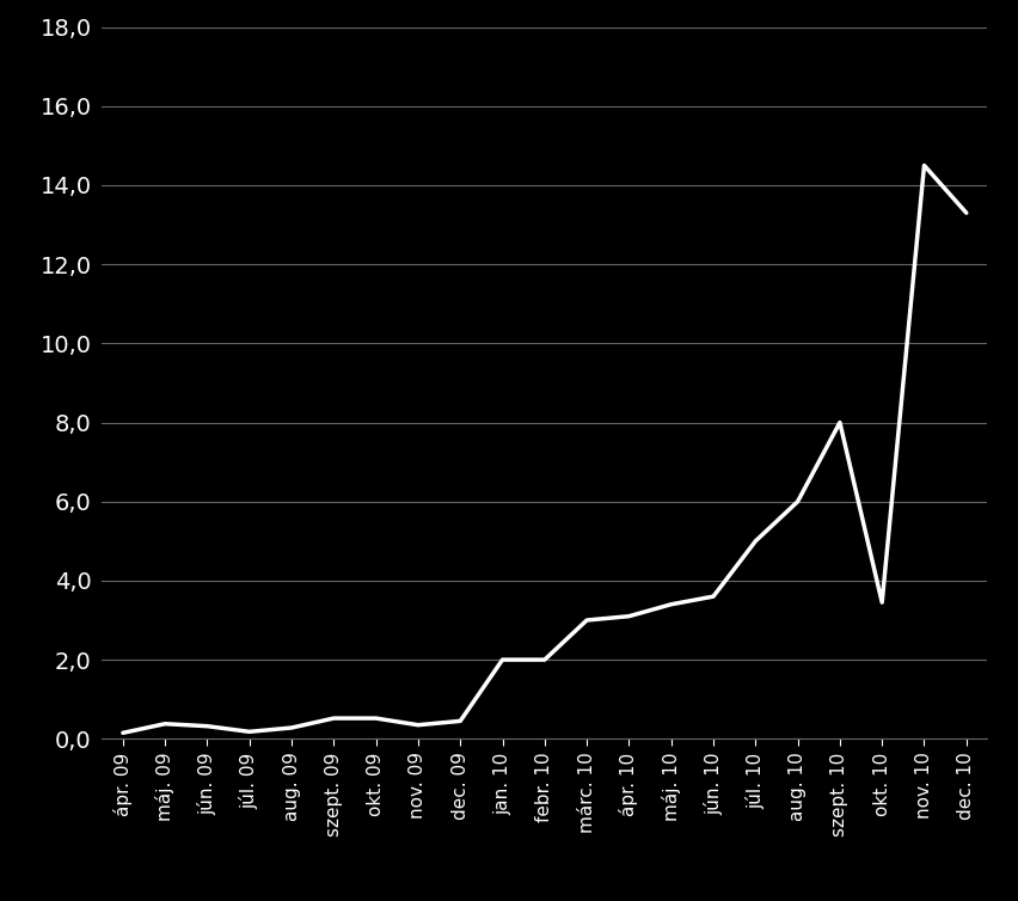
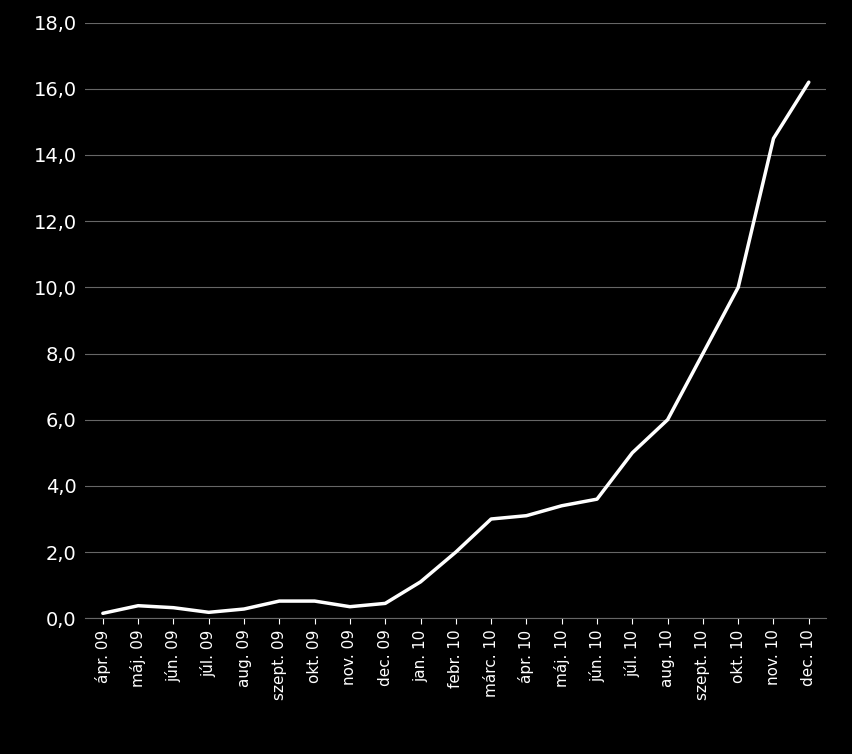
jan. 10: 2,00 -> 1,10
okt. 10: 3,45 -> 10,00
dec. 10: 13,30 -> 16,20
